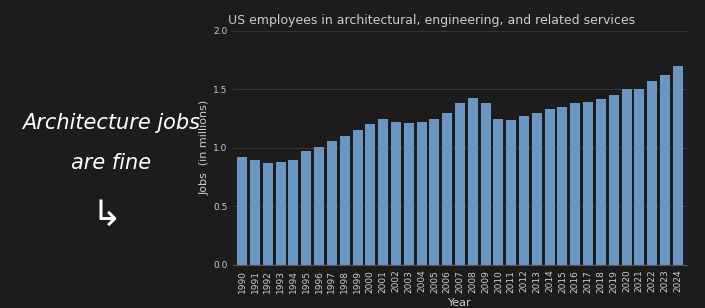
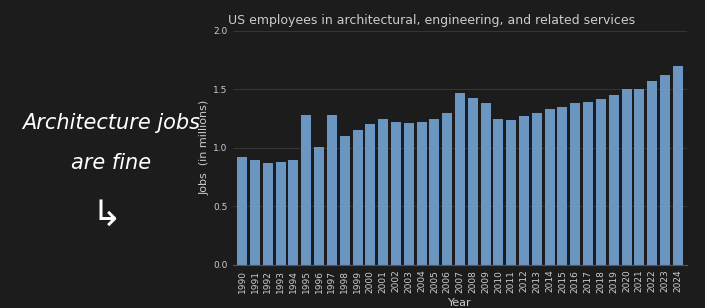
1995: 0.97 -> 1.28
1997: 1.06 -> 1.28
2007: 1.38 -> 1.47
